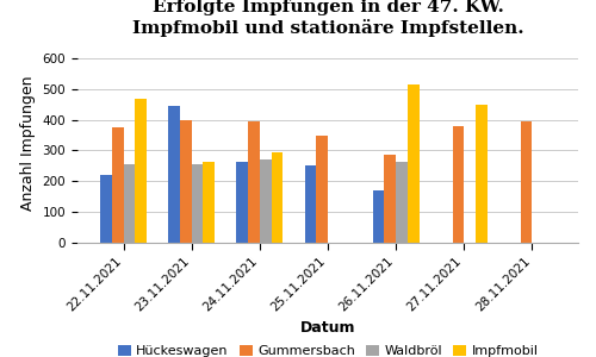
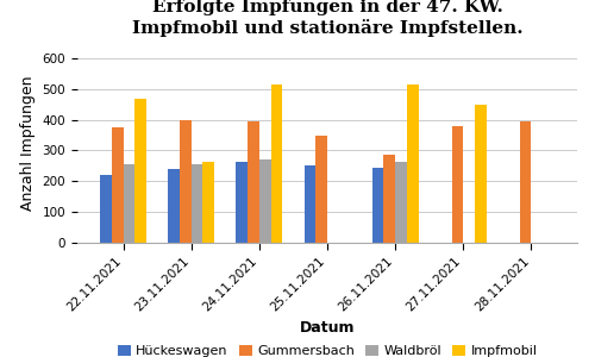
Hückeswagen/23.11.2021: 445 -> 240
Impfmobil/24.11.2021: 295 -> 515
Hückeswagen/26.11.2021: 170 -> 245
